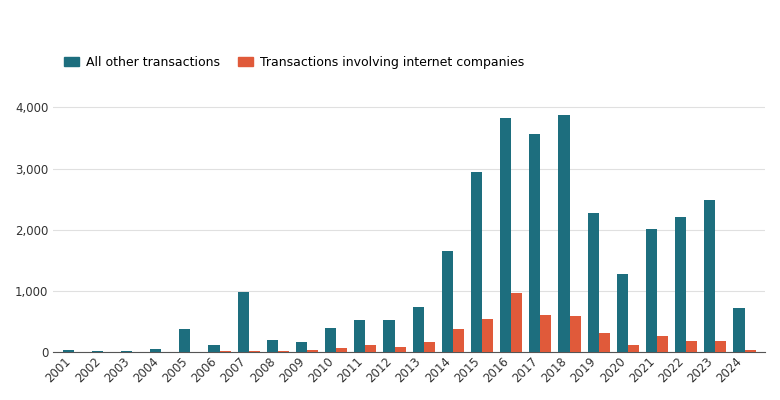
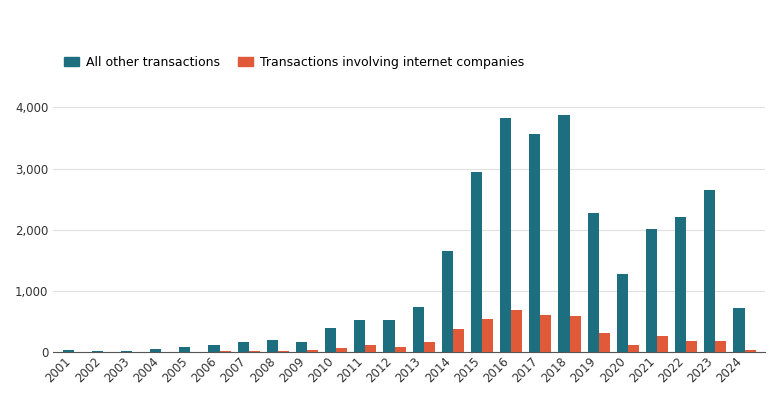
All other transactions/2005: 380 -> 80
All other transactions/2007: 980 -> 160
Transactions involving internet companies/2016: 960 -> 680
All other transactions/2023: 2,480 -> 2,660
